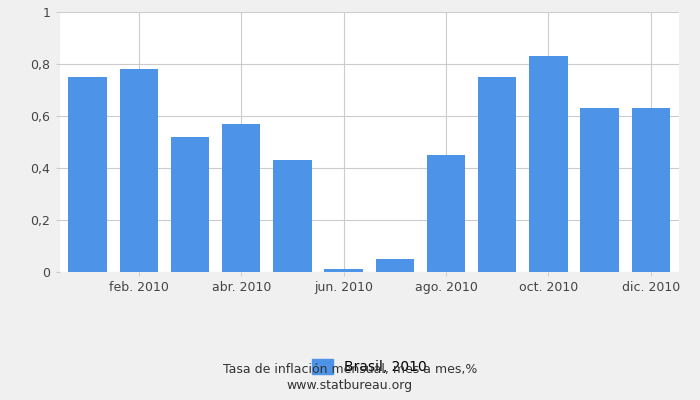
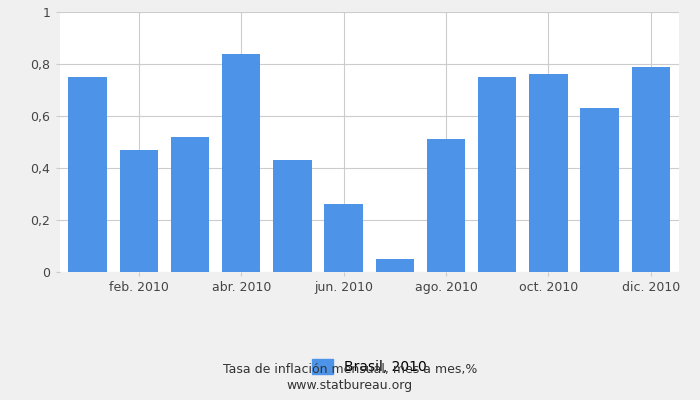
feb. 2010: 0,78 -> 0,47
abr. 2010: 0,57 -> 0,84
jun. 2010: 0,01 -> 0,26
ago. 2010: 0,45 -> 0,51
oct. 2010: 0,83 -> 0,76
dic. 2010: 0,63 -> 0,79
